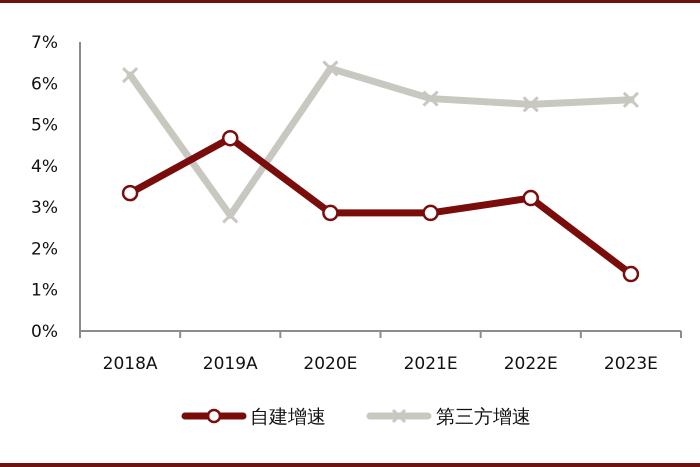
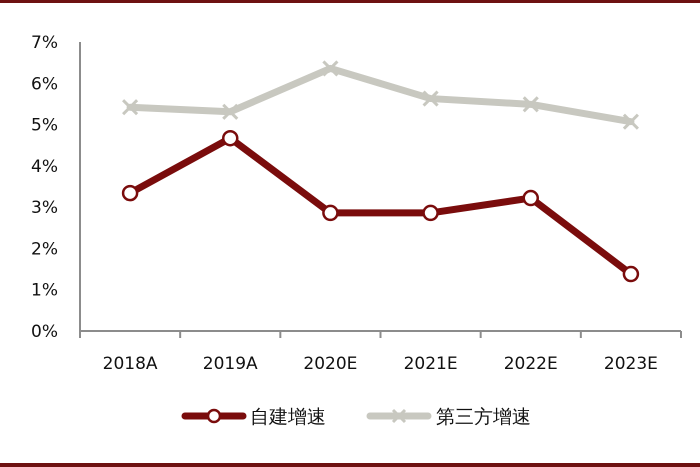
第三方增速/2018A: 6.2% -> 5.4%
第三方增速/2019A: 2.8% -> 5.3%
第三方增速/2023E: 5.6% -> 5.1%
